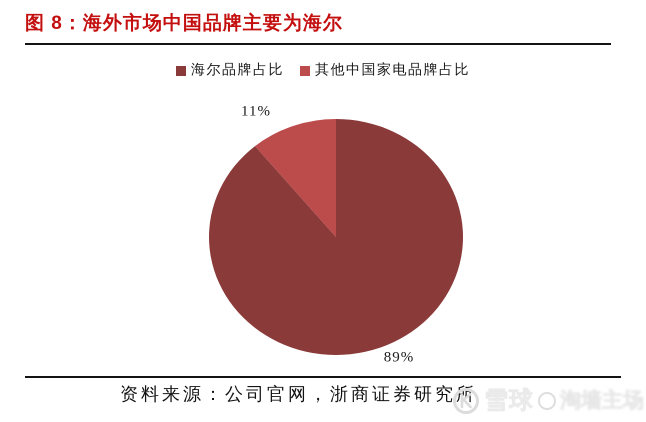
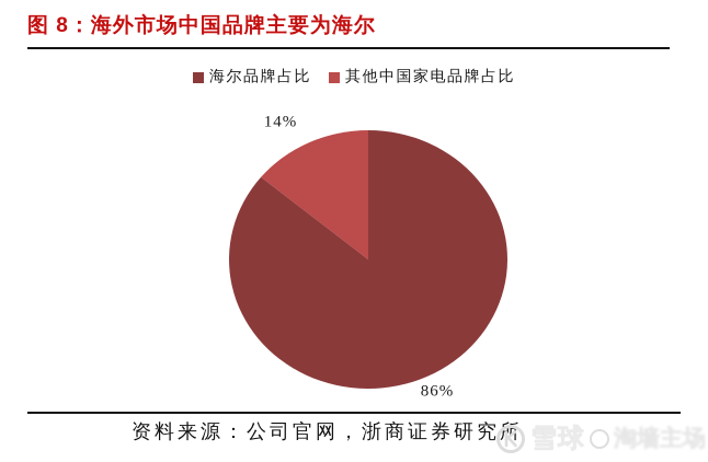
海尔品牌占比: 89% -> 86%
其他中国家电品牌占比: 11% -> 14%
